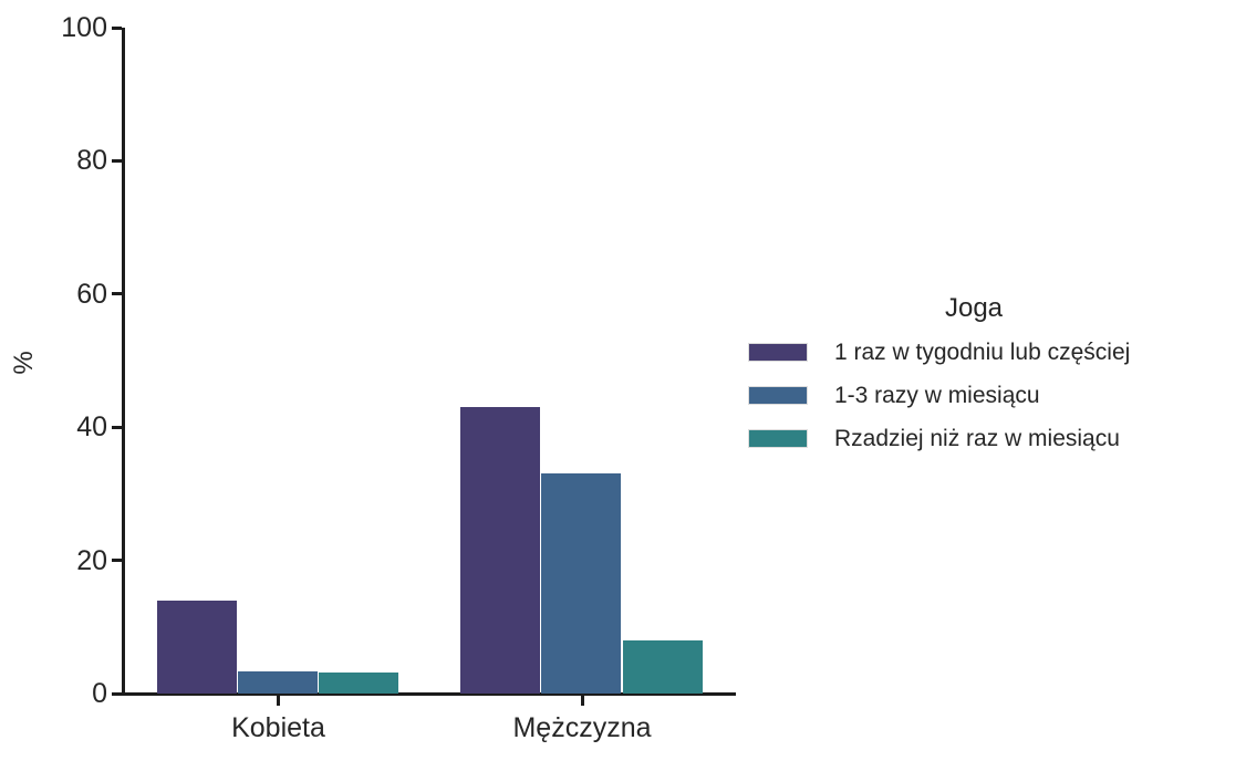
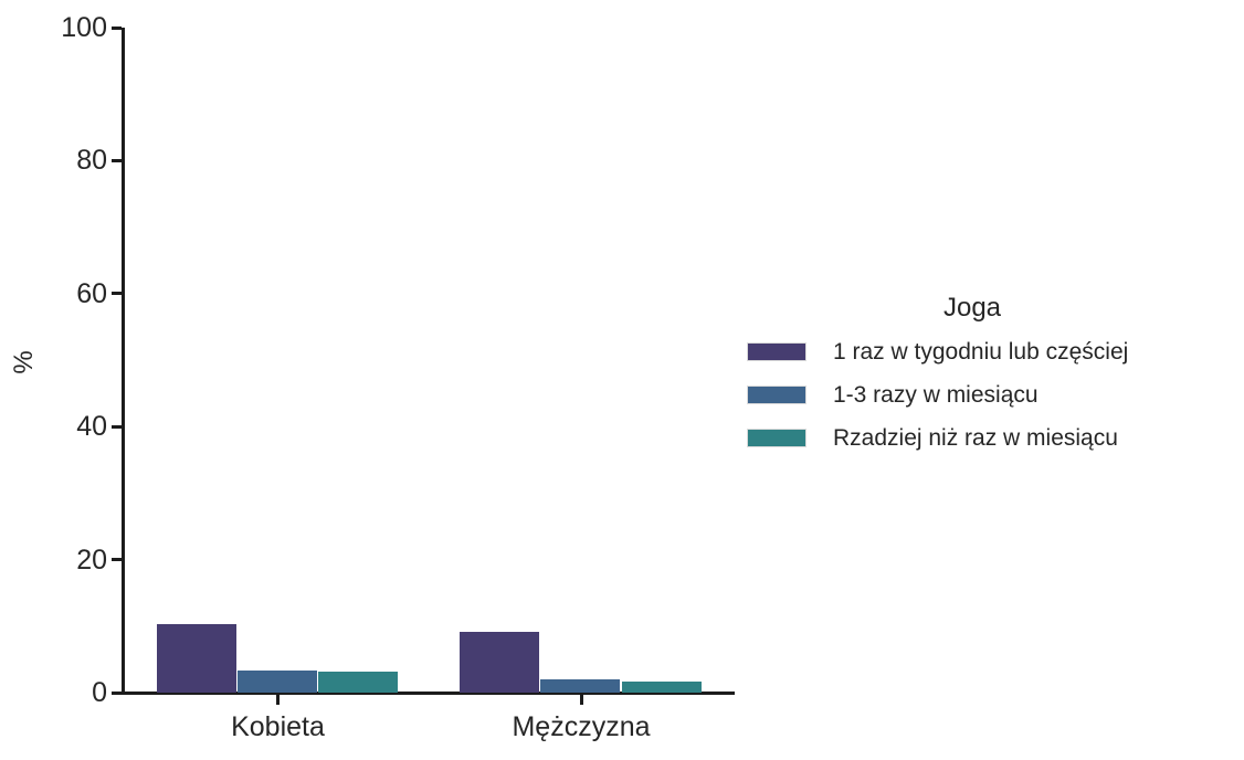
1 raz w tygodniu lub częściej/Kobieta: 14 -> 10
1 raz w tygodniu lub częściej/Mężczyzna: 43 -> 9
1-3 razy w miesiącu/Mężczyzna: 33 -> 2
Rzadziej niż raz w miesiącu/Mężczyzna: 8 -> 2
